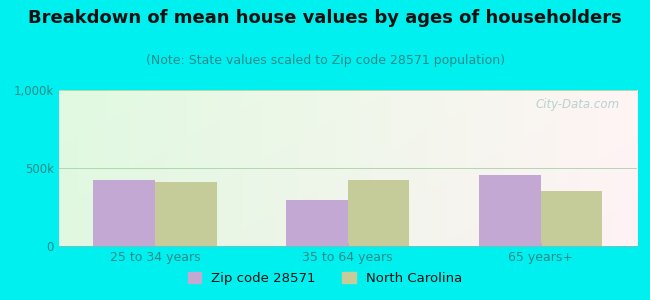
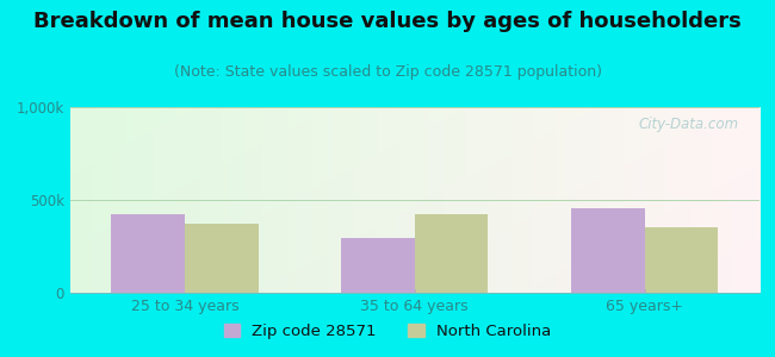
North Carolina/25 to 34 years: 410k -> 370k
